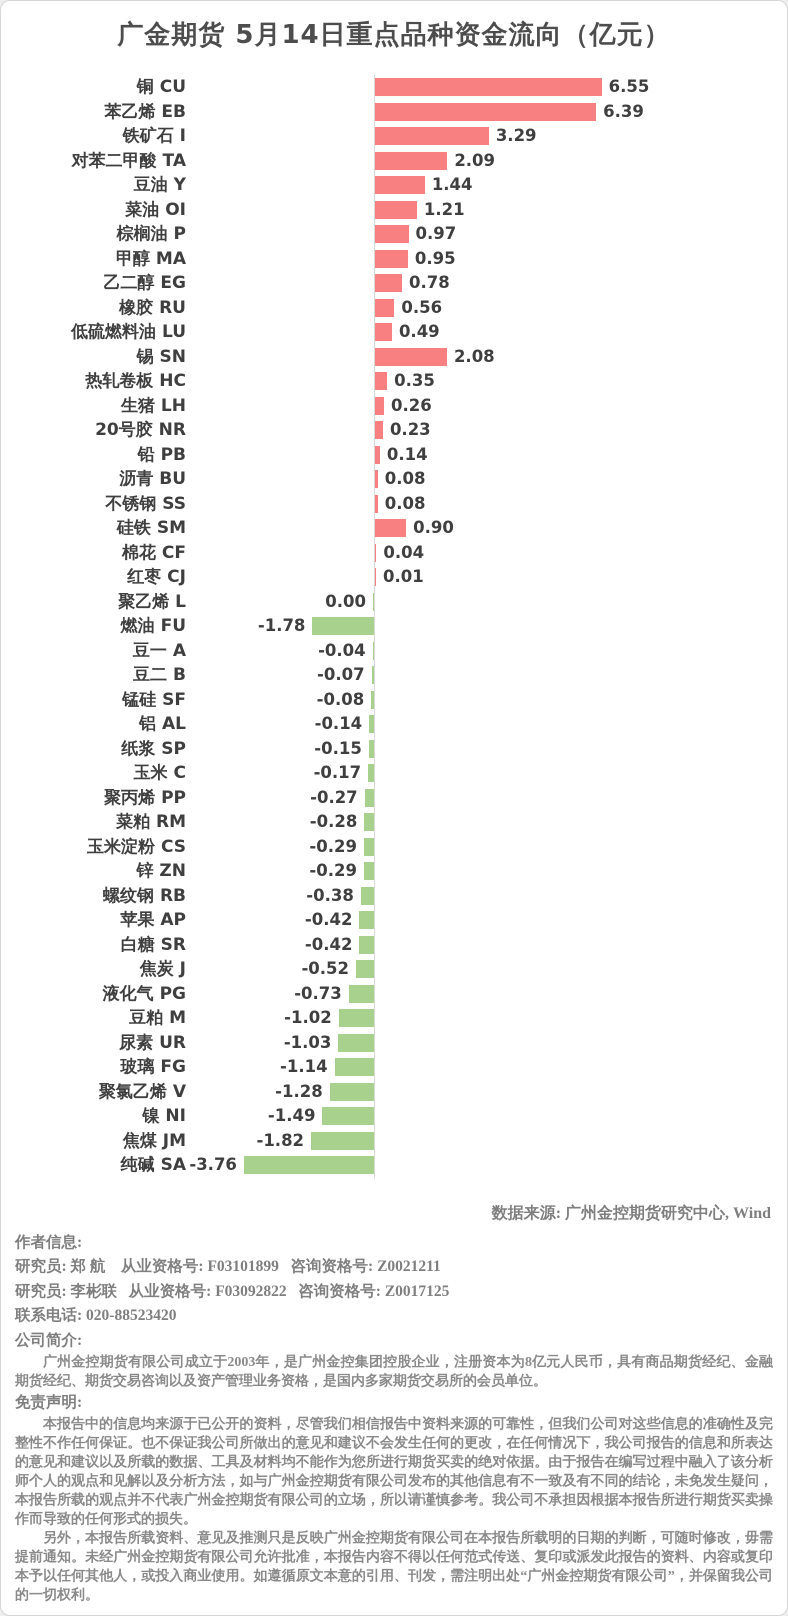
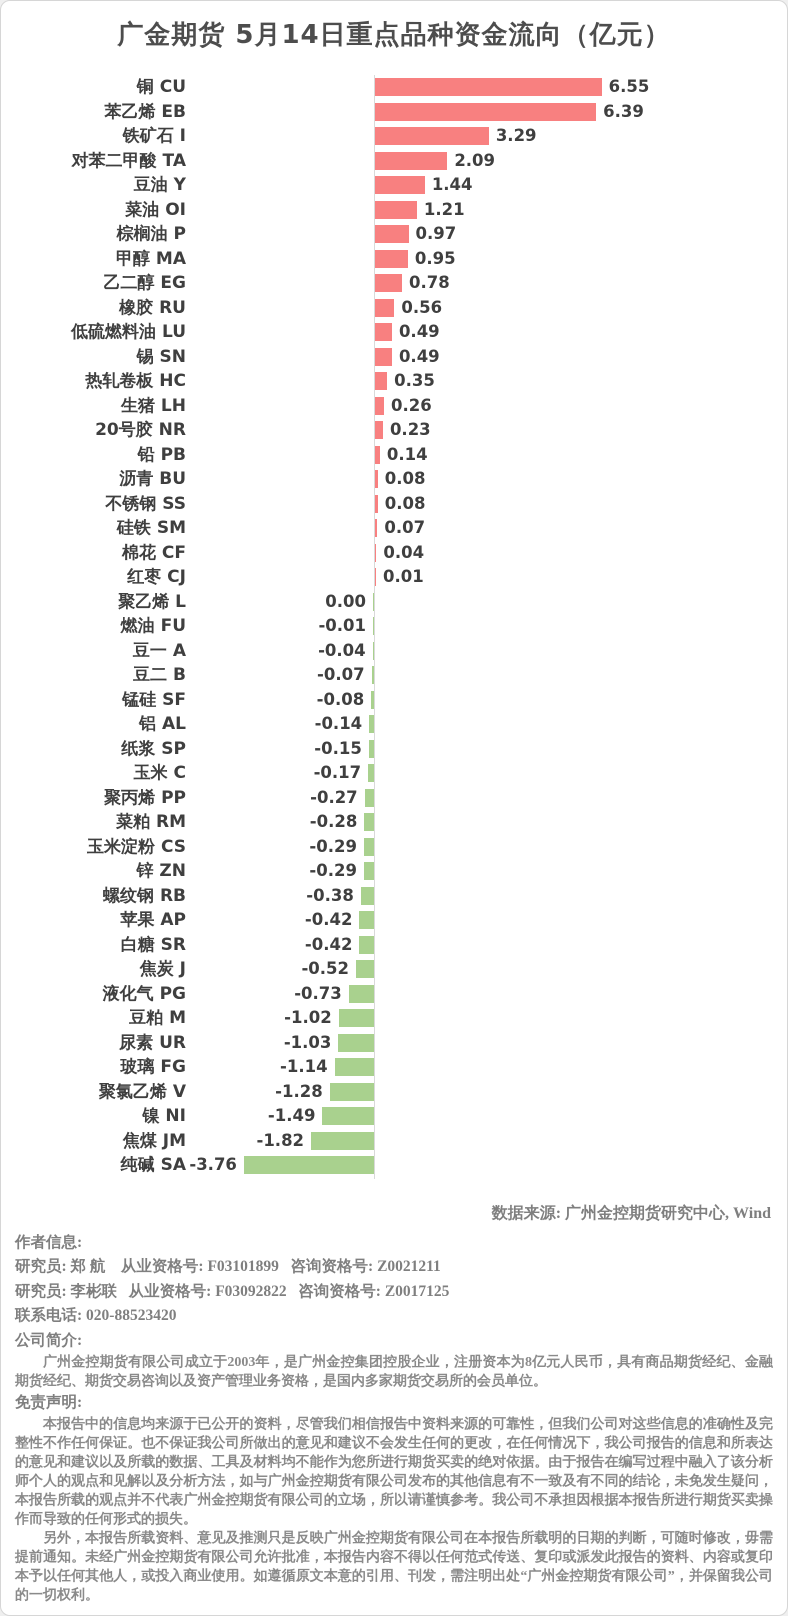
锡 SN: 2.08 -> 0.49
硅铁 SM: 0.90 -> 0.07
燃油 FU: -1.78 -> -0.01
